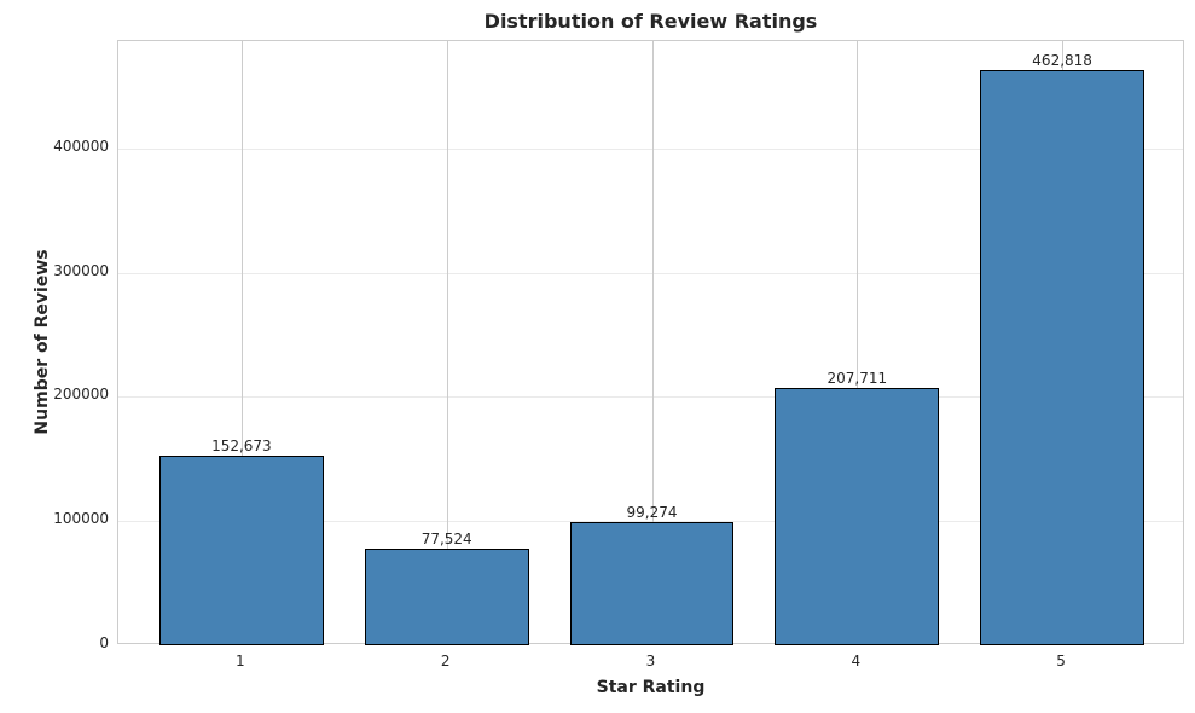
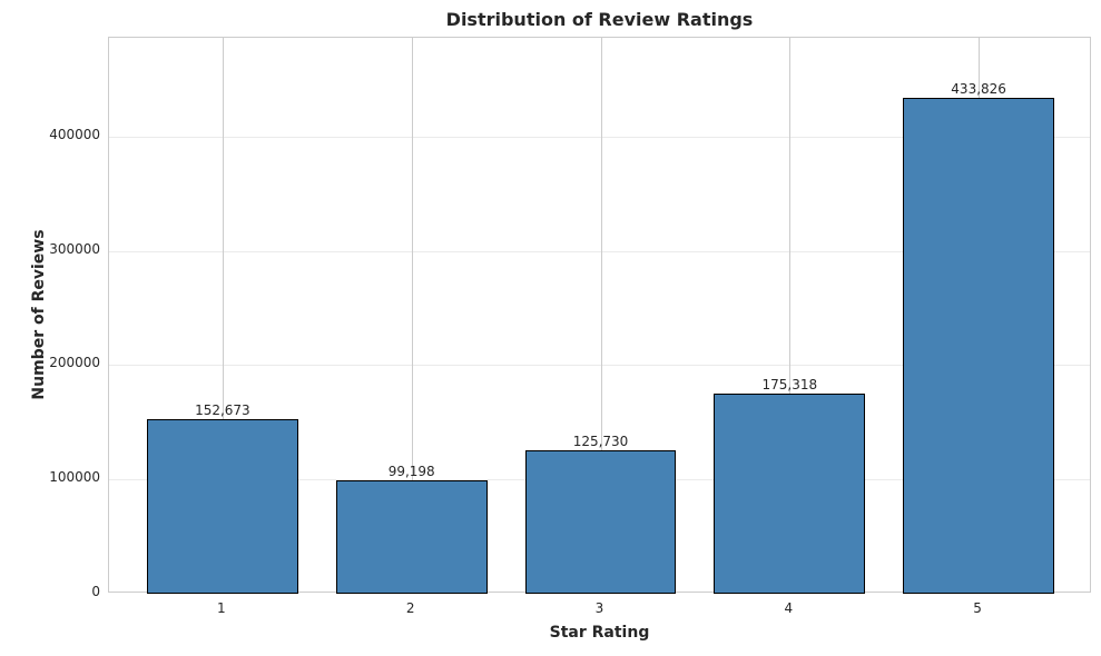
2: 77,524 -> 99,198
3: 99,274 -> 125,730
4: 207,711 -> 175,318
5: 462,818 -> 433,826
